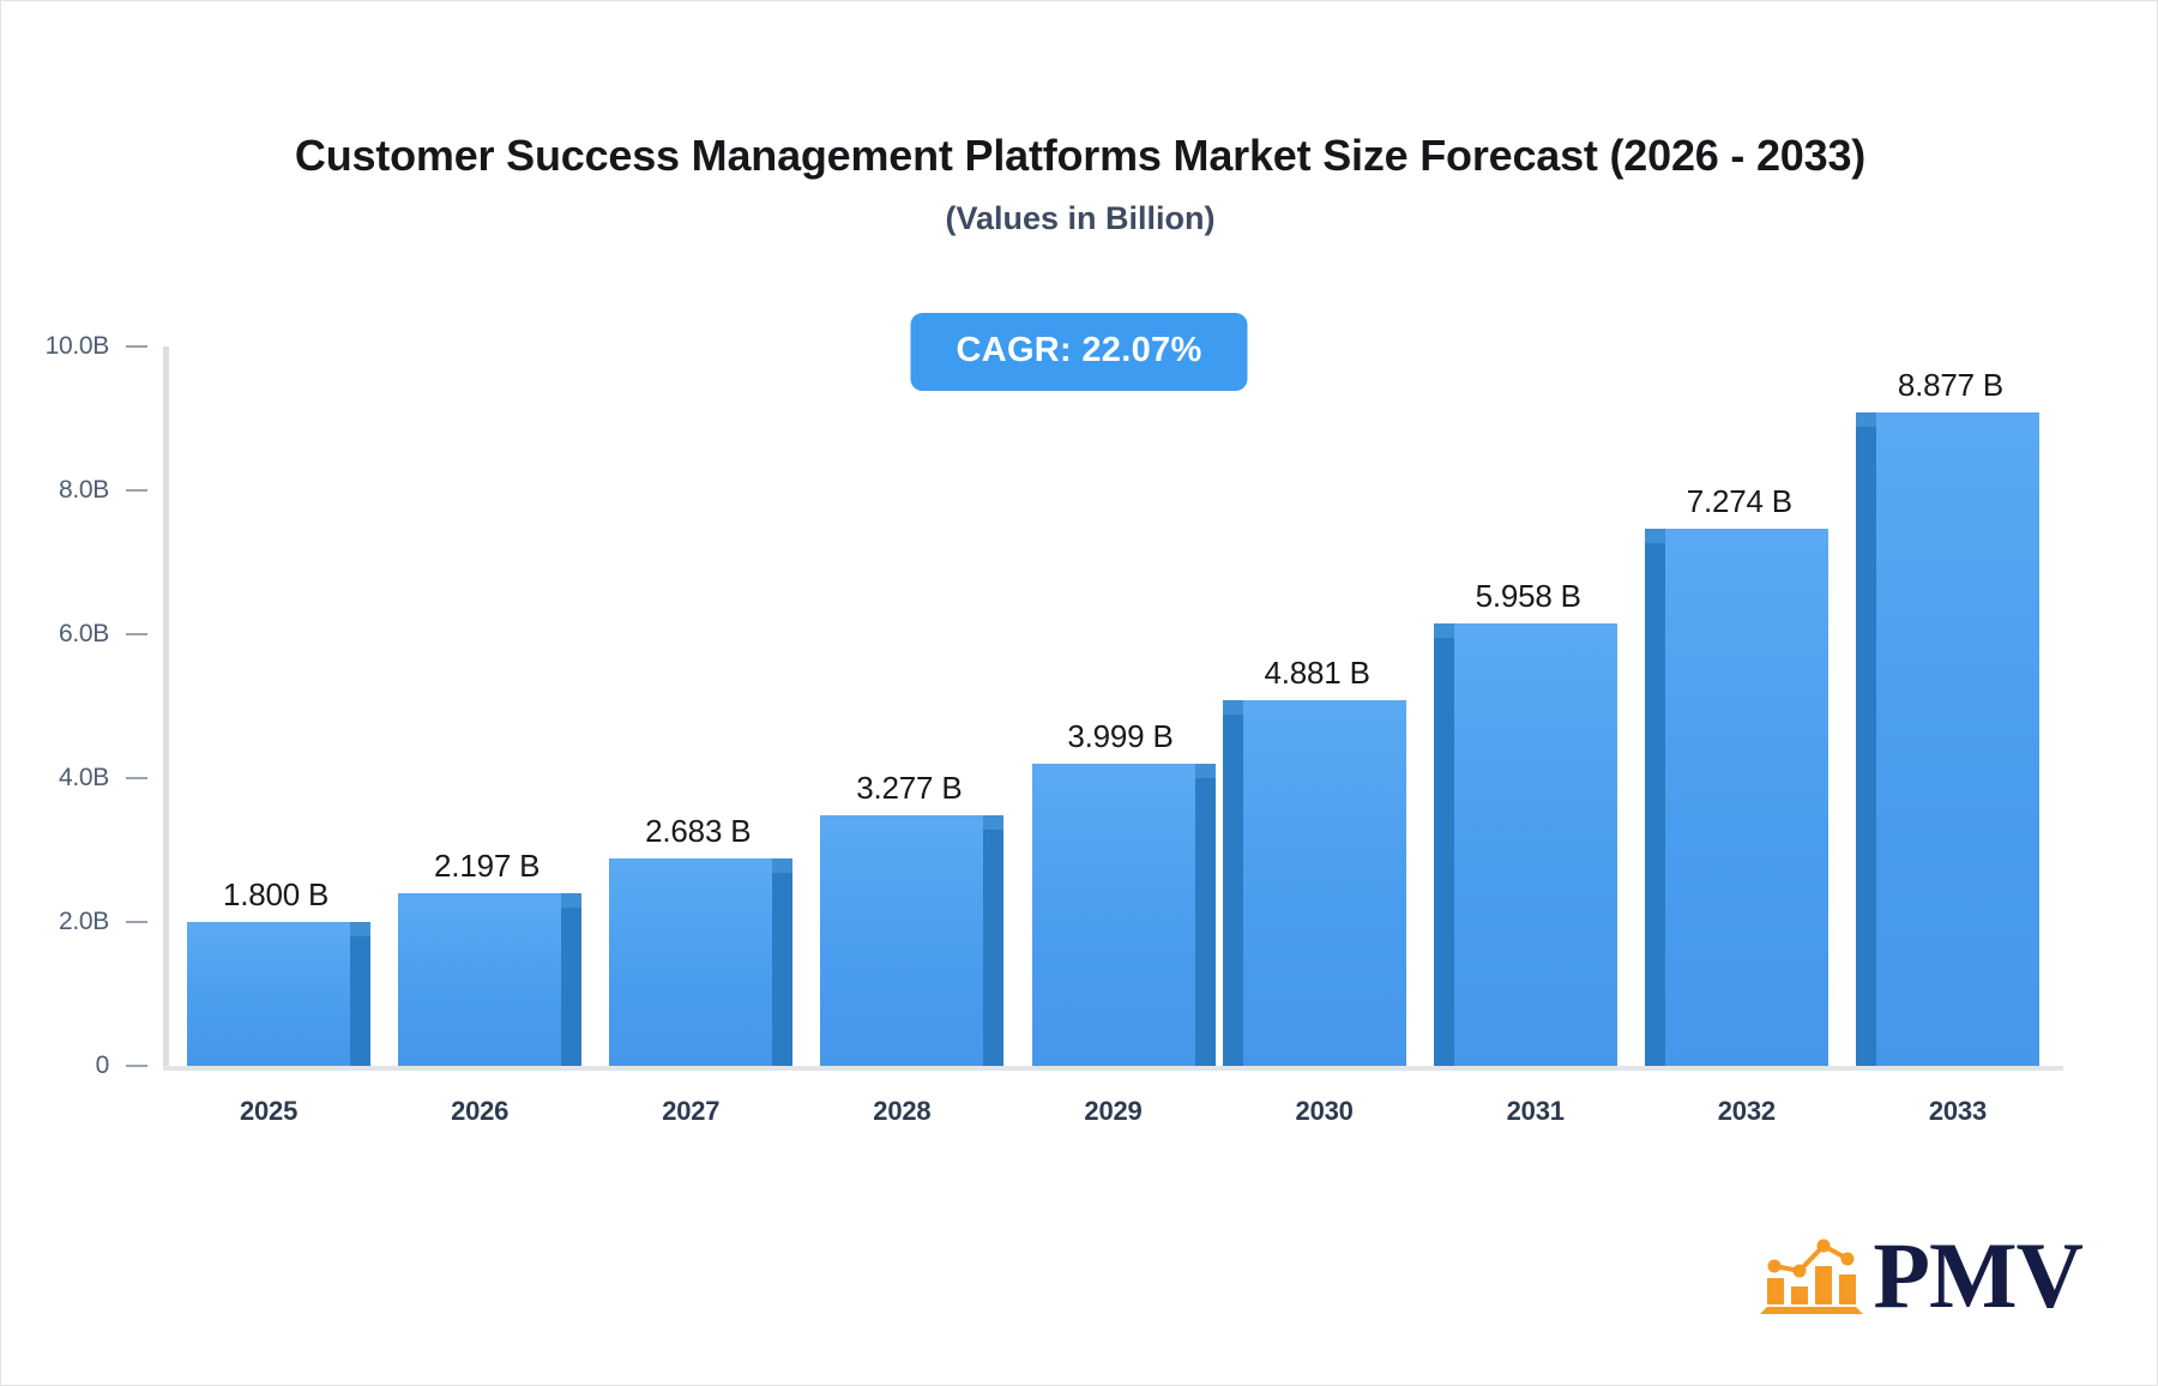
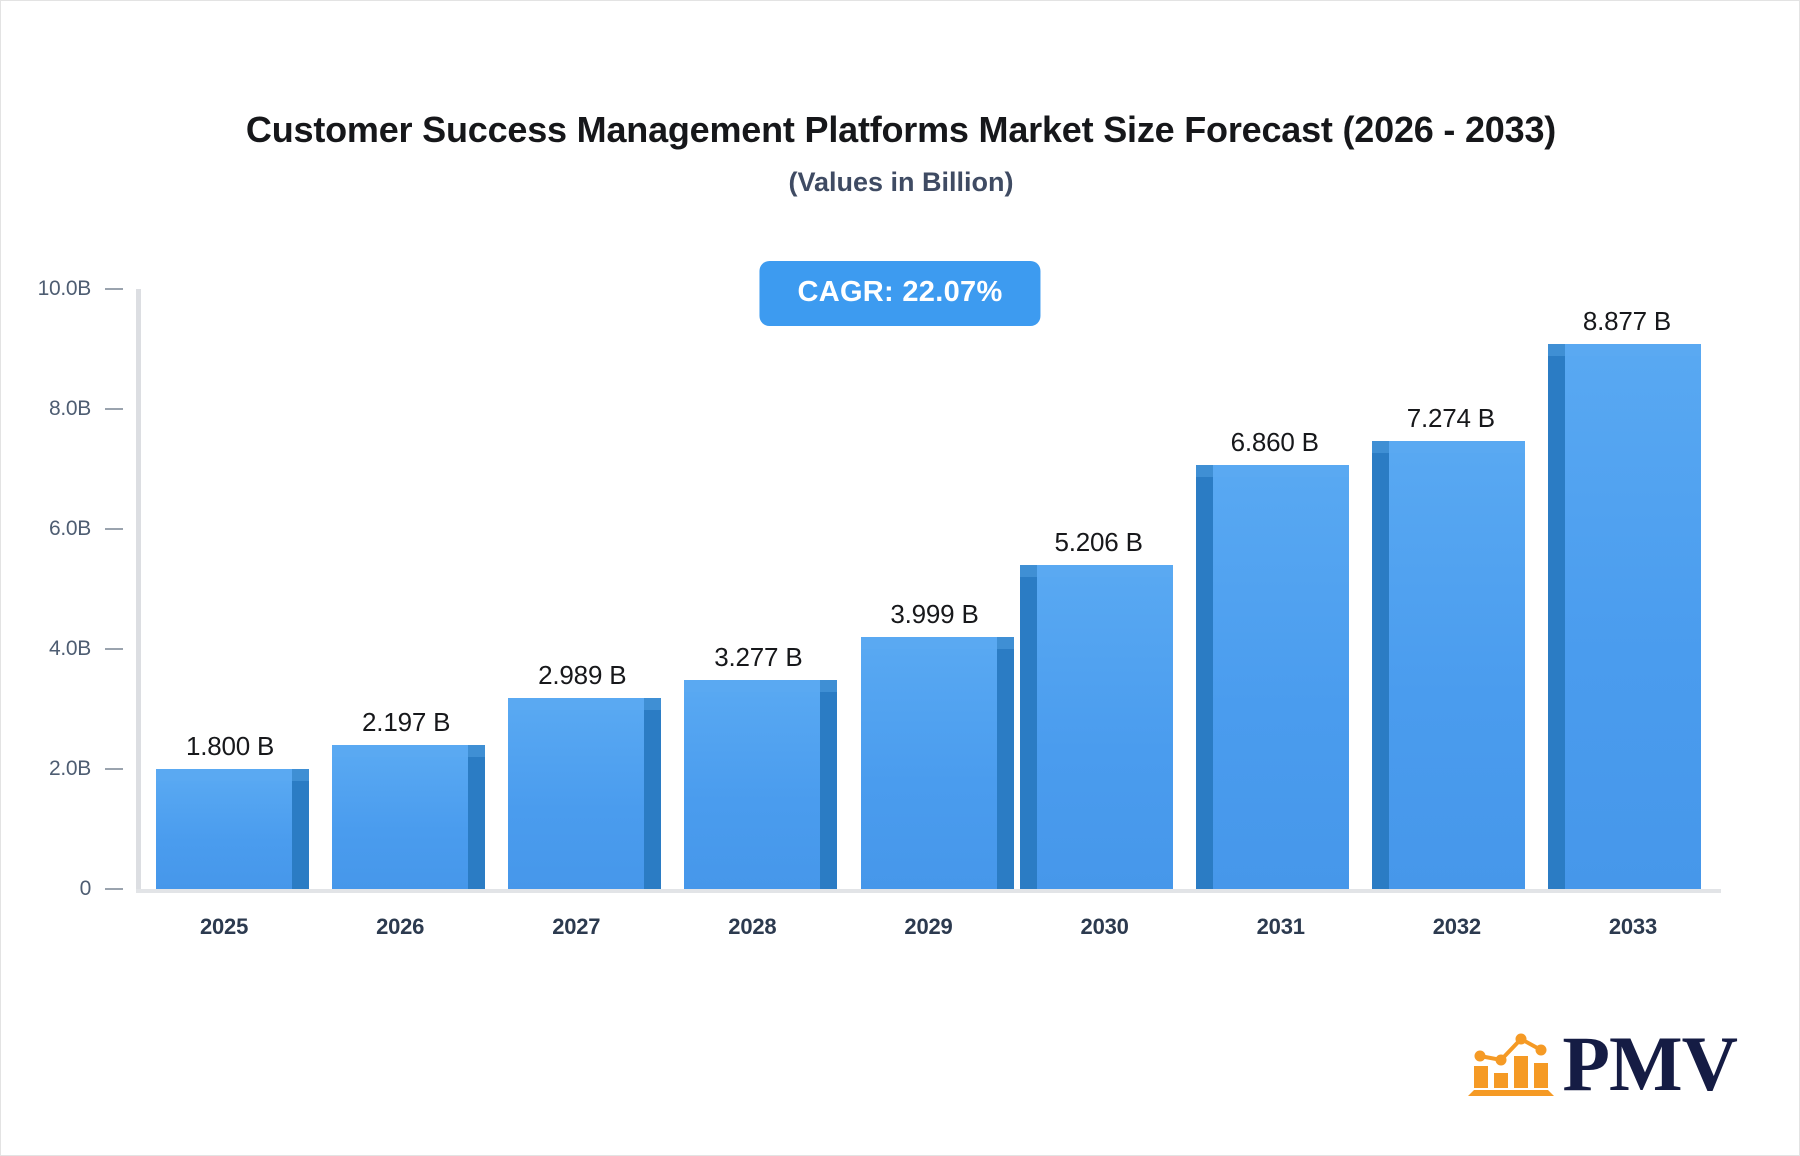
2027: 2.683 -> 2.989
2030: 4.881 -> 5.206
2031: 5.958 -> 6.860
